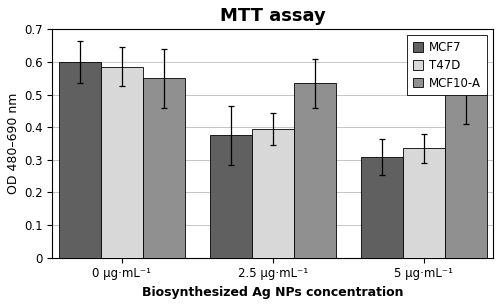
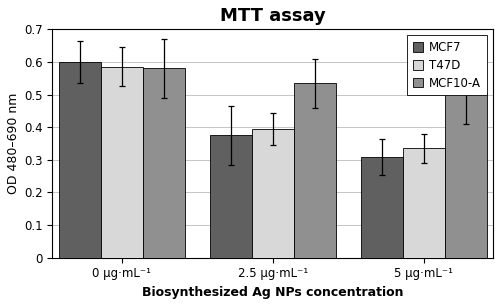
MCF10-A/0 μg·mL⁻¹: 0.550 -> 0.580
